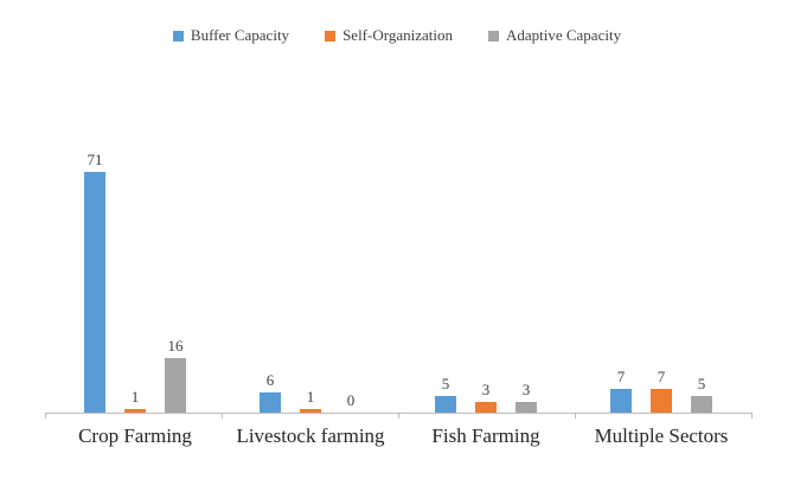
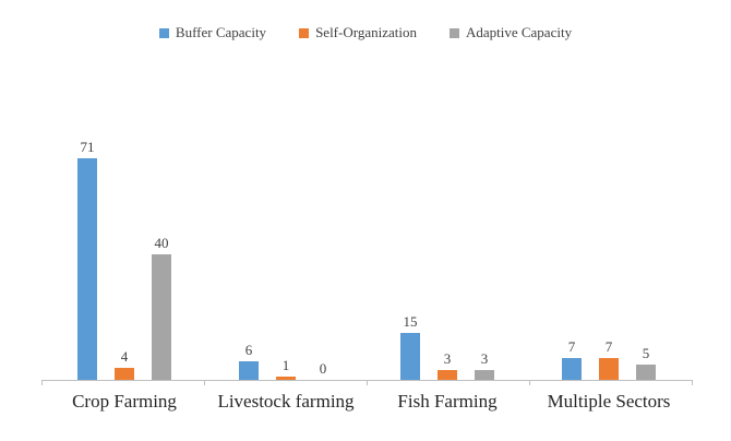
Self-Organization/Crop Farming: 1 -> 4
Adaptive Capacity/Crop Farming: 16 -> 40
Buffer Capacity/Fish Farming: 5 -> 15
